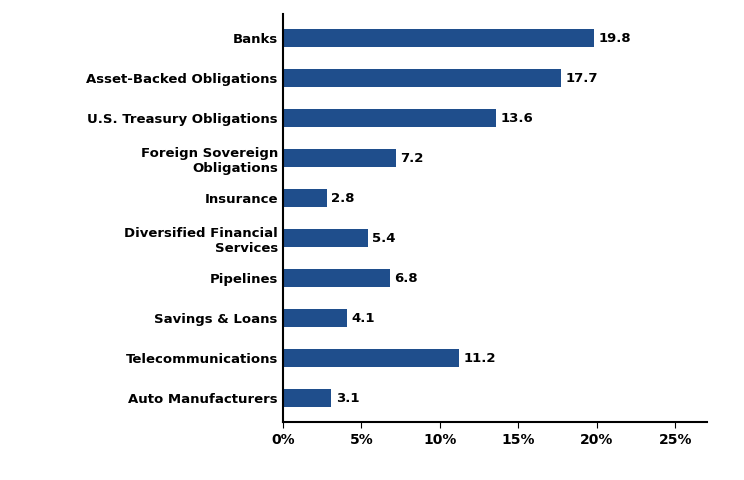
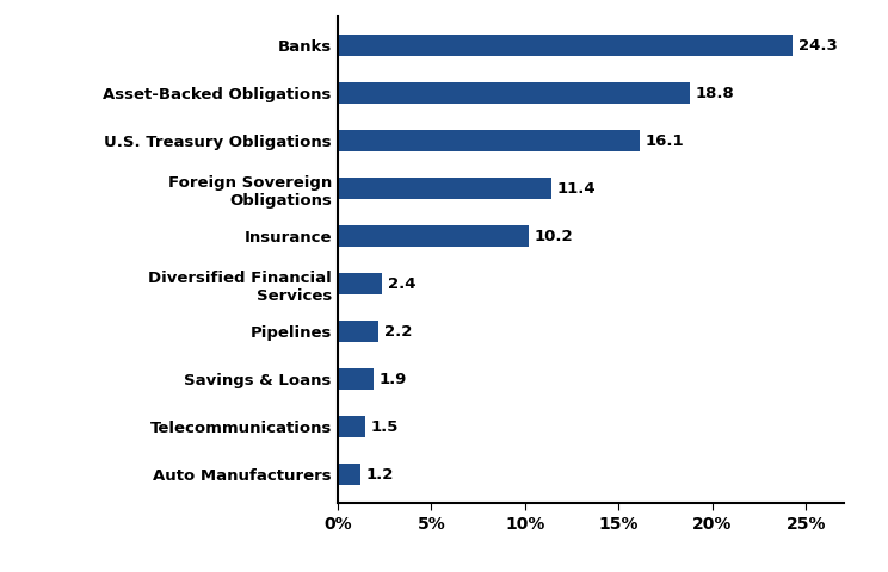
Banks: 19.8 -> 24.3
Asset-Backed Obligations: 17.7 -> 18.8
U.S. Treasury Obligations: 13.6 -> 16.1
Foreign Sovereign Obligations: 7.2 -> 11.4
Insurance: 2.8 -> 10.2
Diversified Financial Services: 5.4 -> 2.4
Pipelines: 6.8 -> 2.2
Savings & Loans: 4.1 -> 1.9
Telecommunications: 11.2 -> 1.5
Auto Manufacturers: 3.1 -> 1.2
